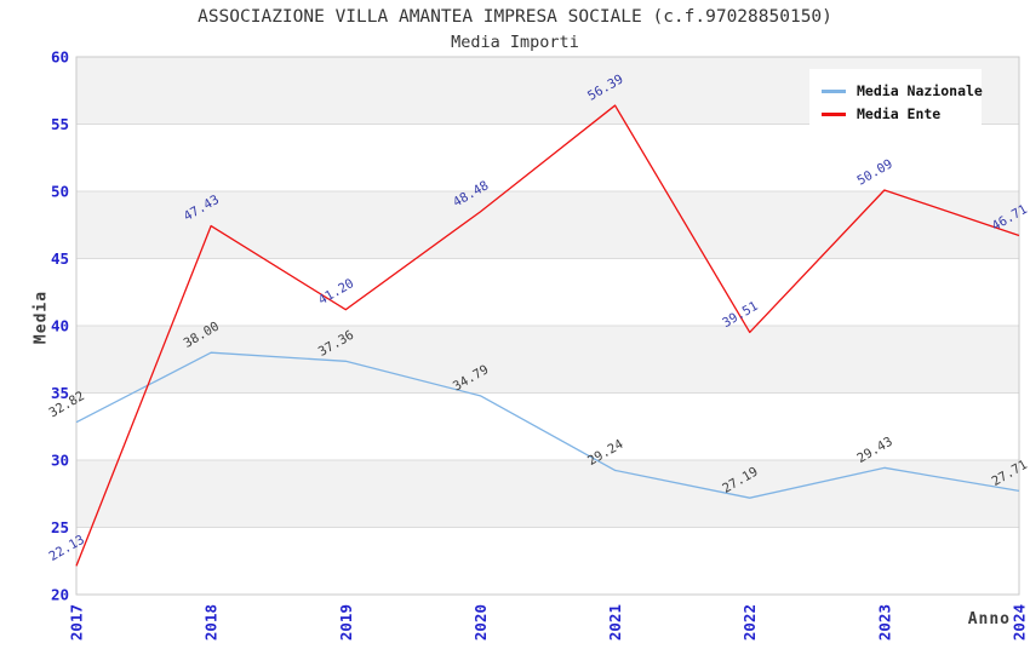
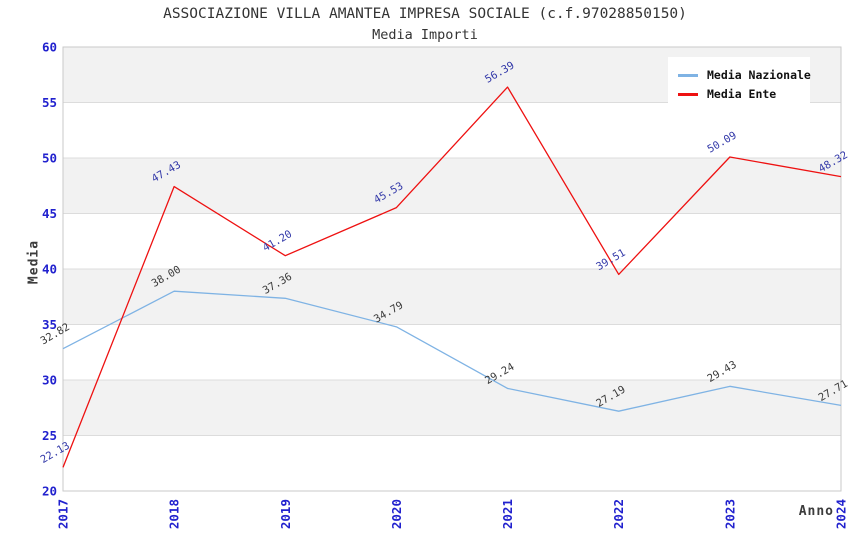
Media Ente/2020: 48.48 -> 45.53
Media Ente/2024: 46.71 -> 48.32
